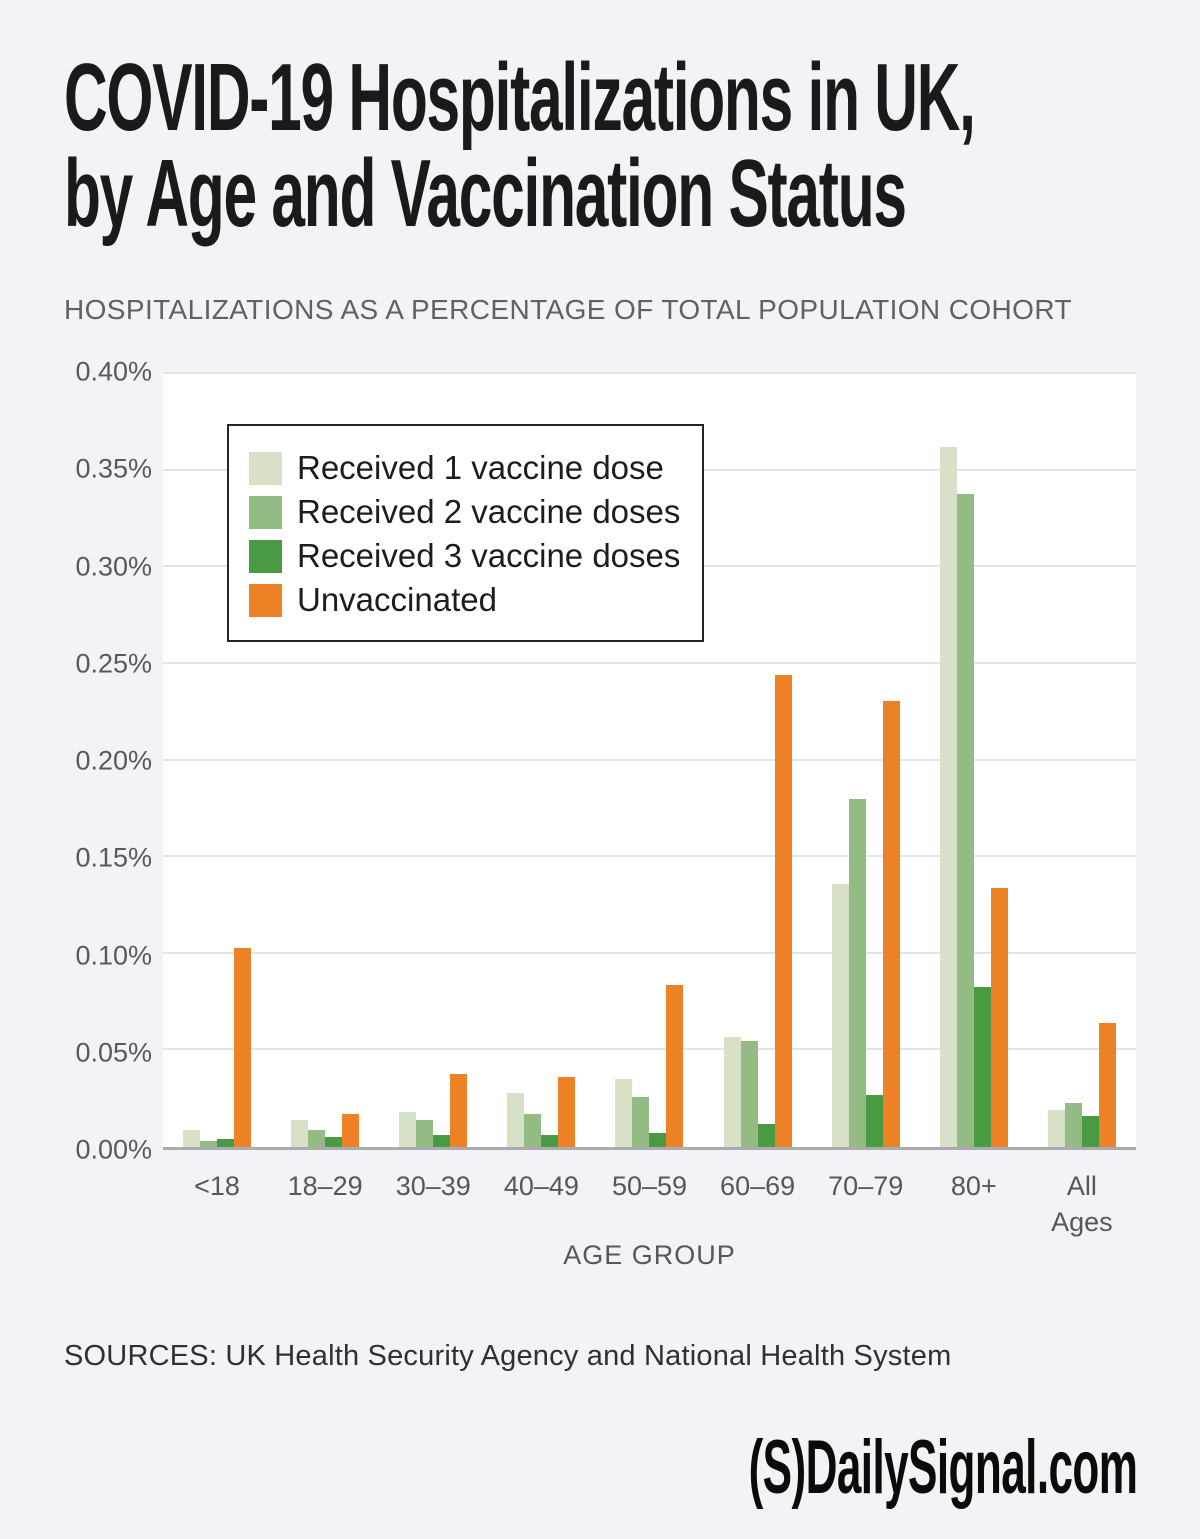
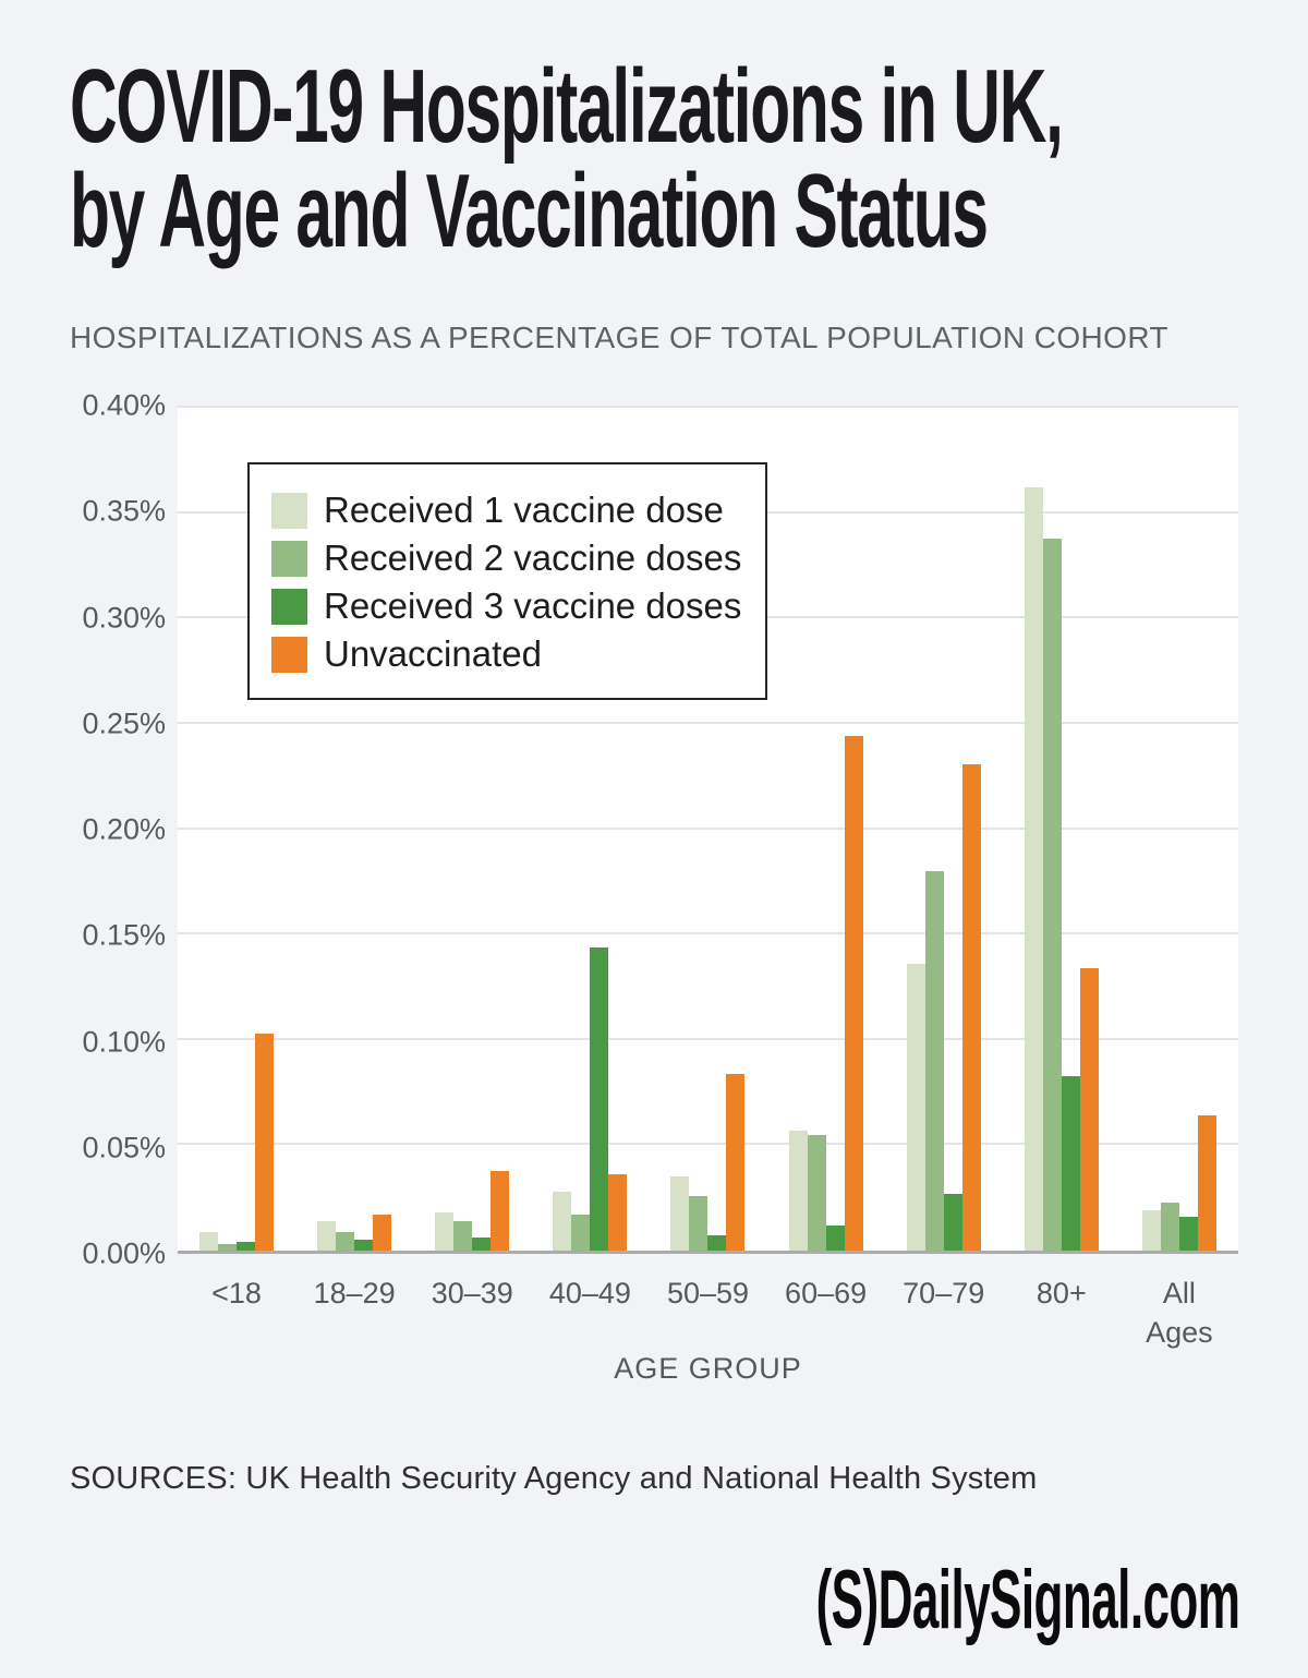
Received 3 vaccine doses/40–49: 0.006% -> 0.144%
